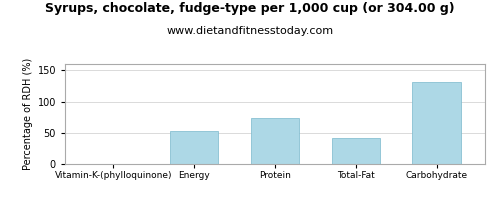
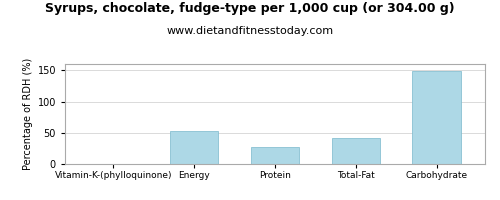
Protein: 74 -> 27
Carbohydrate: 132 -> 149
